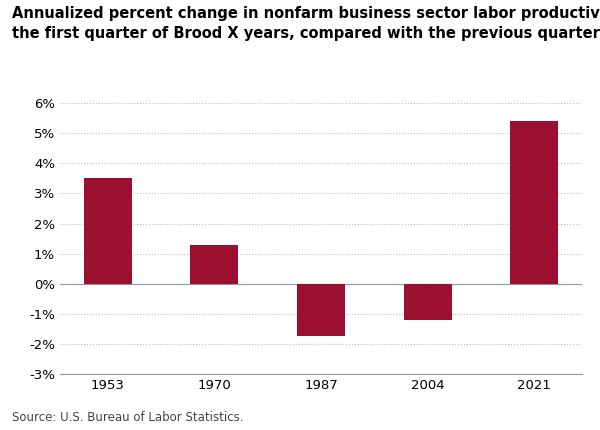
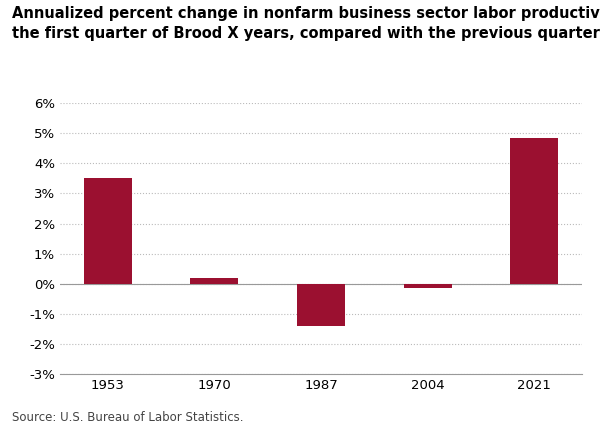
1970: 1.30% -> 0.20%
1987: -1.75% -> -1.40%
2004: -1.20% -> -0.15%
2021: 5.40% -> 4.85%
